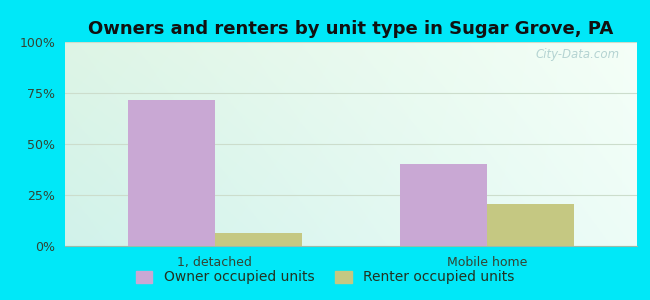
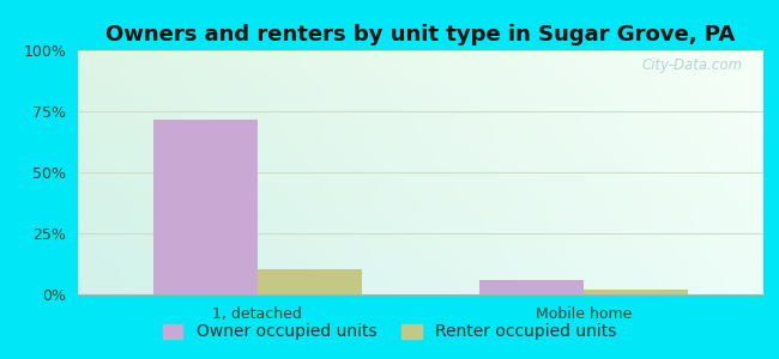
Renter occupied units/1, detached: 6.5% -> 10.5%
Owner occupied units/Mobile home: 40.0% -> 5.9%
Renter occupied units/Mobile home: 20.5% -> 2.0%
